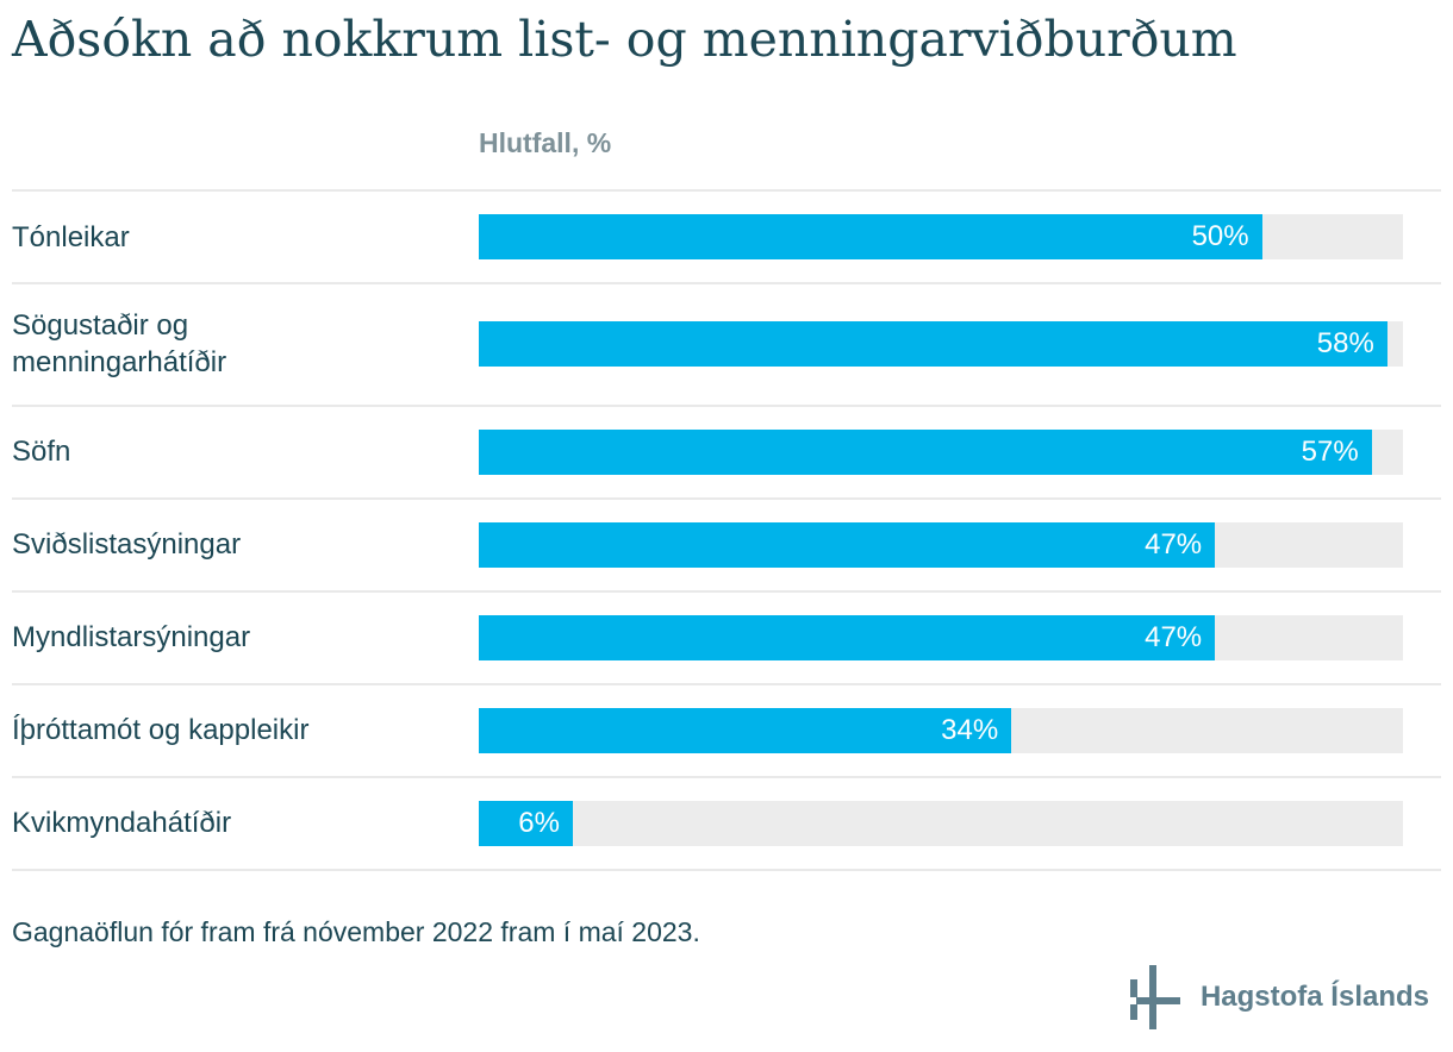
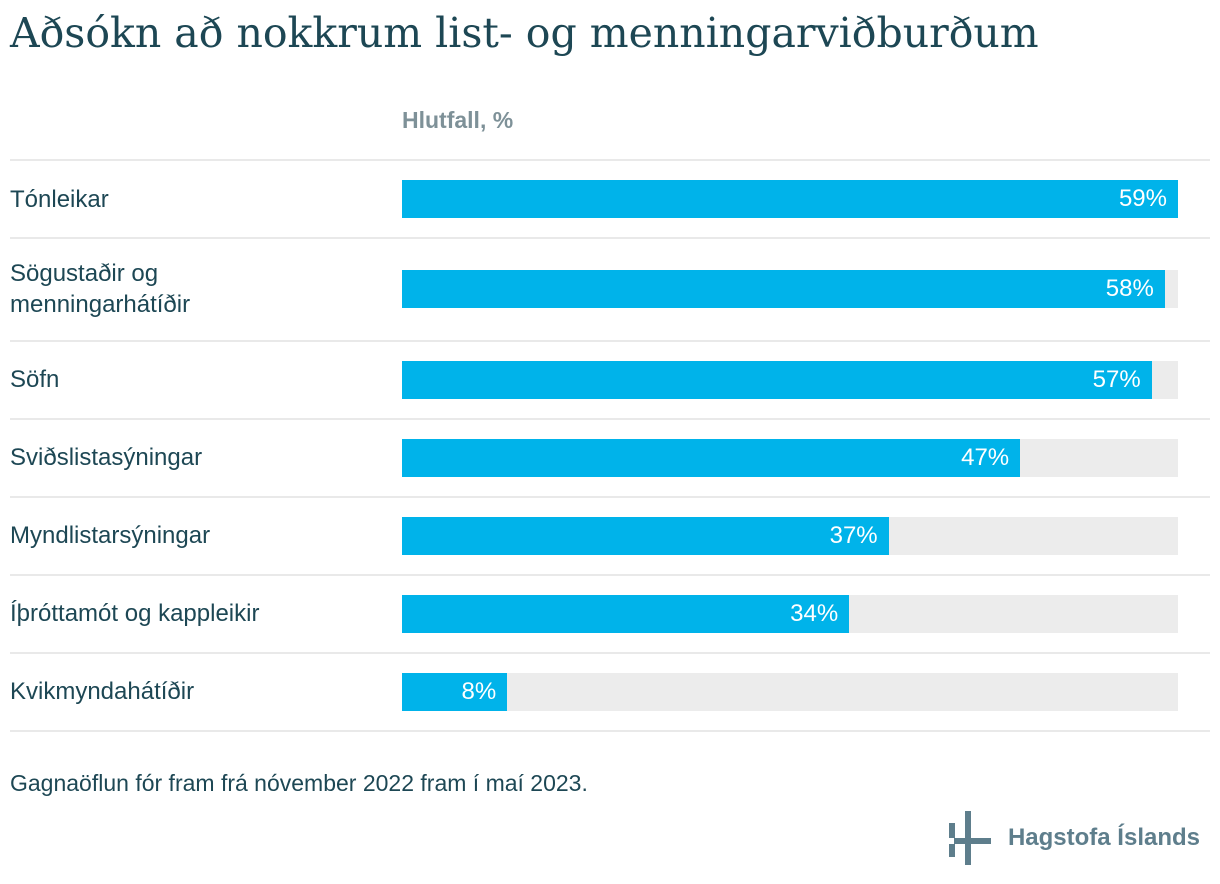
Tónleikar: 50% -> 59%
Myndlistarsýningar: 47% -> 37%
Kvikmyndahátíðir: 6% -> 8%
